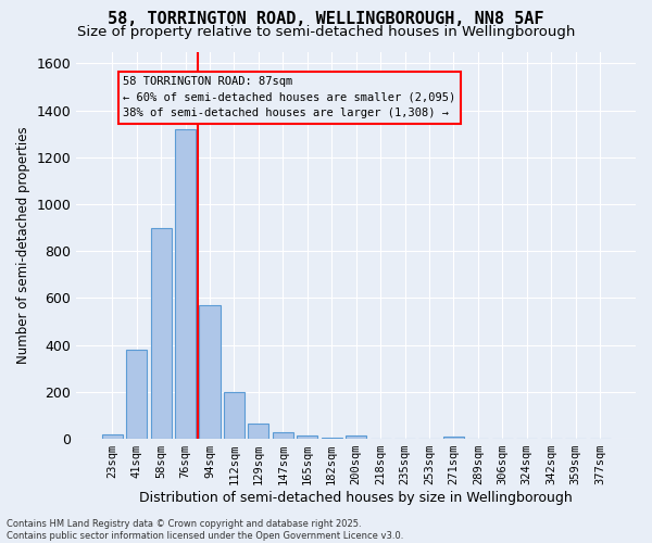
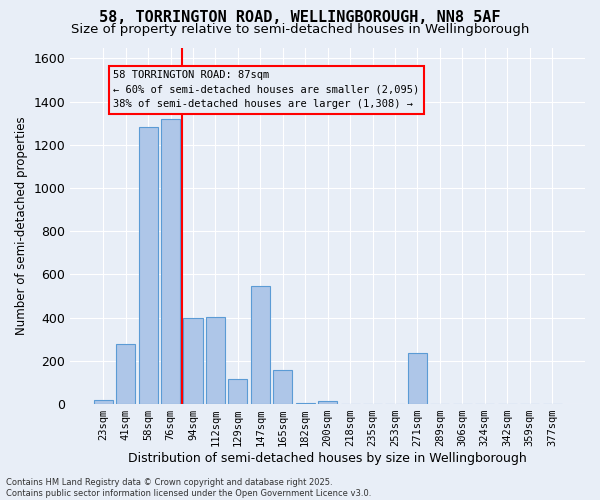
41sqm: 380 -> 280
58sqm: 900 -> 1280
94sqm: 570 -> 400
112sqm: 200 -> 405
129sqm: 65 -> 115
147sqm: 30 -> 545
165sqm: 15 -> 160
271sqm: 10 -> 235
